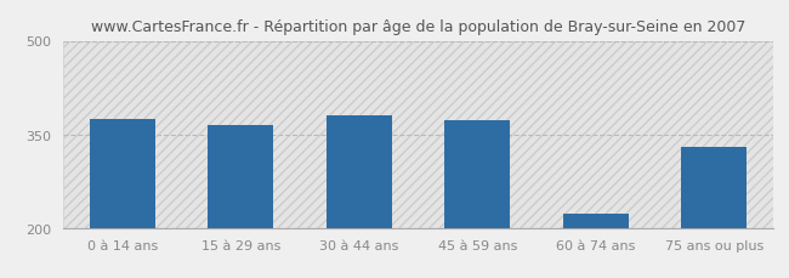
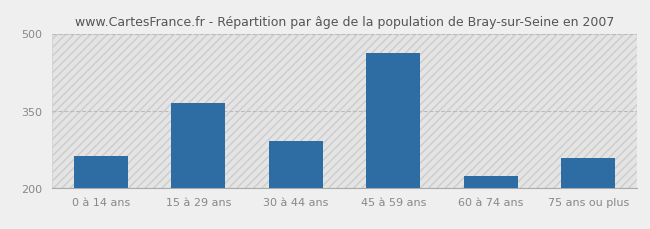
0 à 14 ans: 375 -> 262
30 à 44 ans: 381 -> 290
45 à 59 ans: 373 -> 462
75 ans ou plus: 330 -> 258
